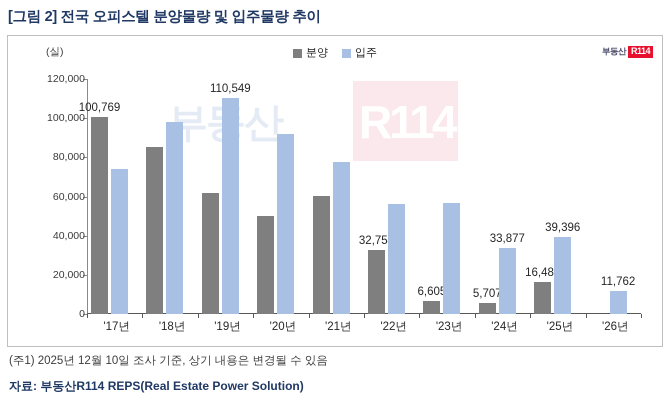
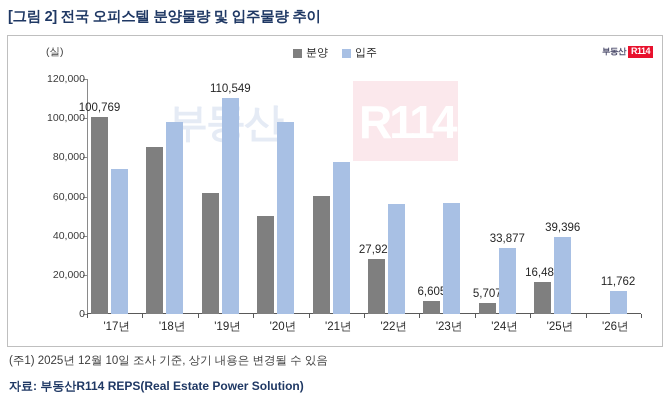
입주/'20년: 92000 -> 98000
분양/'22년: 32,754 -> 27,926
